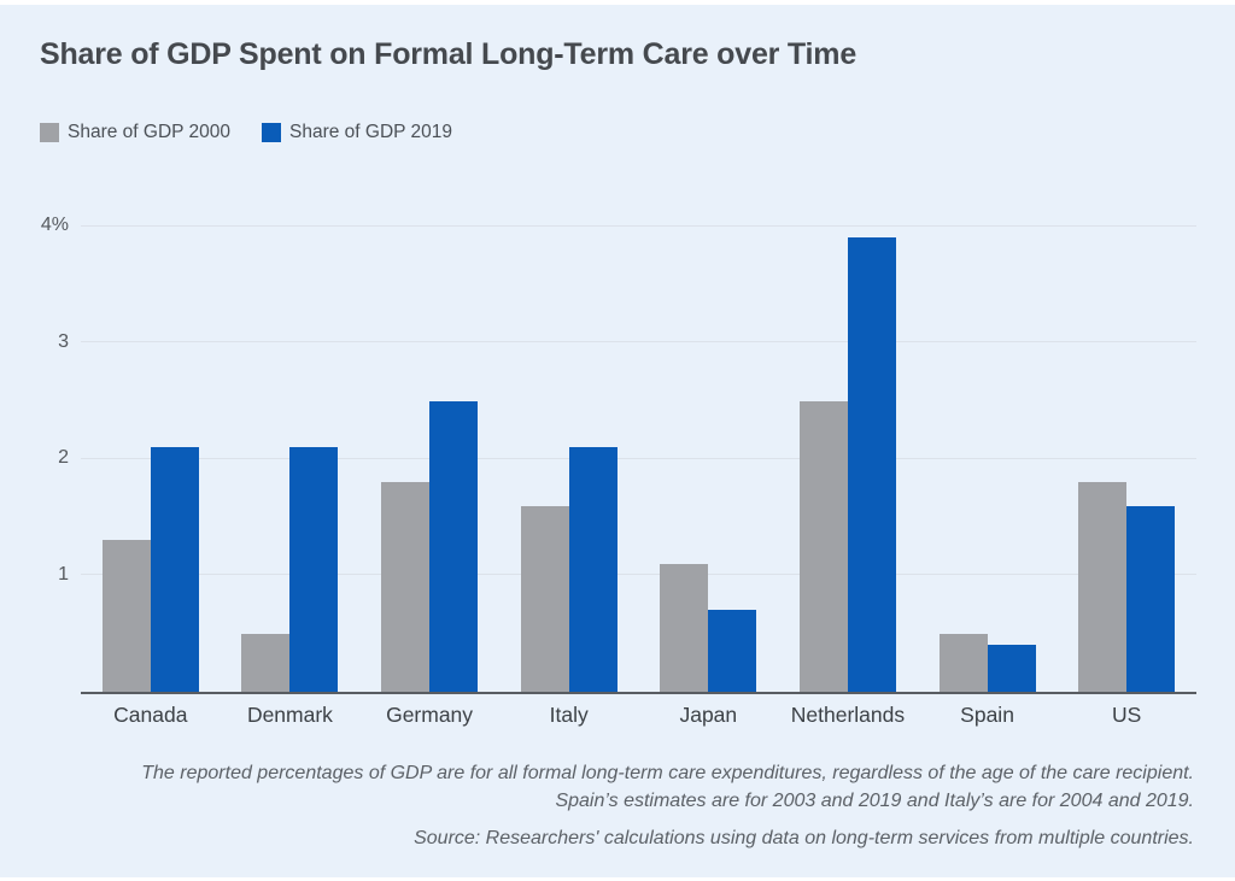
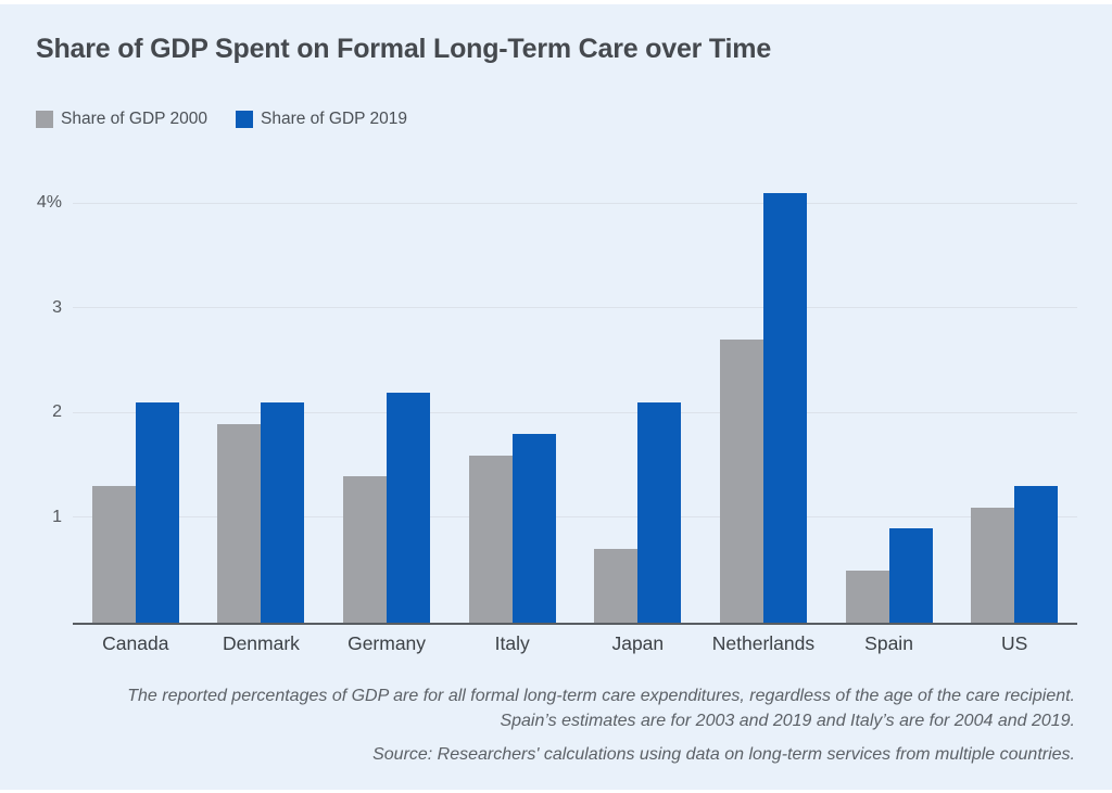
Share of GDP 2000/Denmark: 0.5% -> 1.9%
Share of GDP 2000/Germany: 1.8% -> 1.4%
Share of GDP 2019/Germany: 2.5% -> 2.2%
Share of GDP 2019/Italy: 2.1% -> 1.8%
Share of GDP 2000/Japan: 1.1% -> 0.7%
Share of GDP 2019/Japan: 0.7% -> 2.1%
Share of GDP 2000/Netherlands: 2.5% -> 2.7%
Share of GDP 2019/Netherlands: 3.9% -> 4.1%
Share of GDP 2019/Spain: 0.4% -> 0.9%
Share of GDP 2000/US: 1.8% -> 1.1%
Share of GDP 2019/US: 1.6% -> 1.3%
